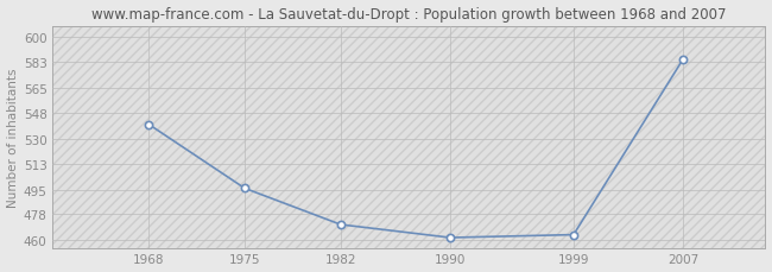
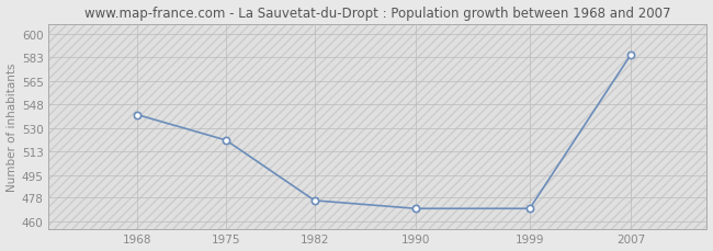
1975: 496 -> 521
1982: 471 -> 476
1990: 462 -> 470
1999: 464 -> 470
